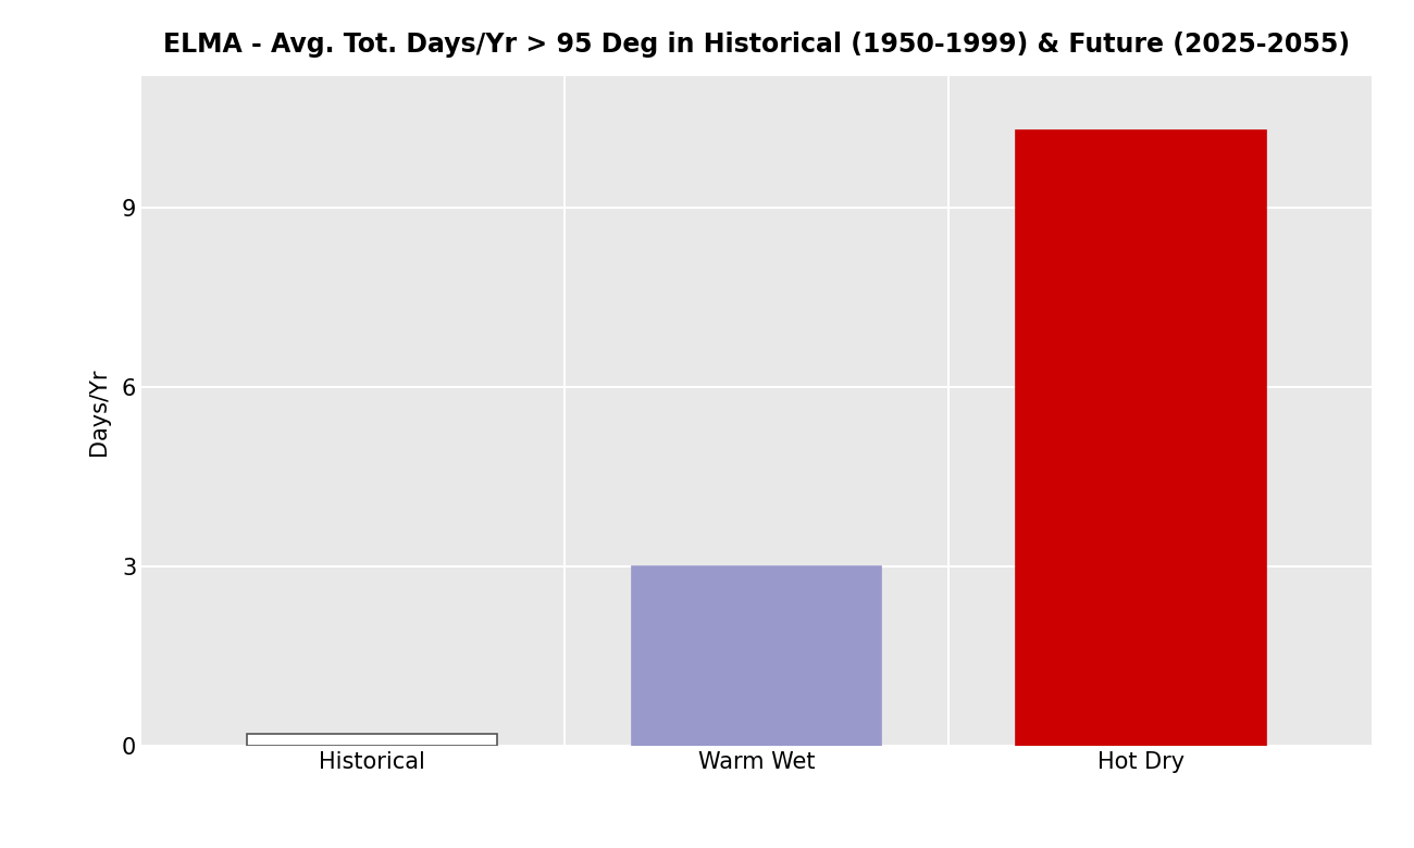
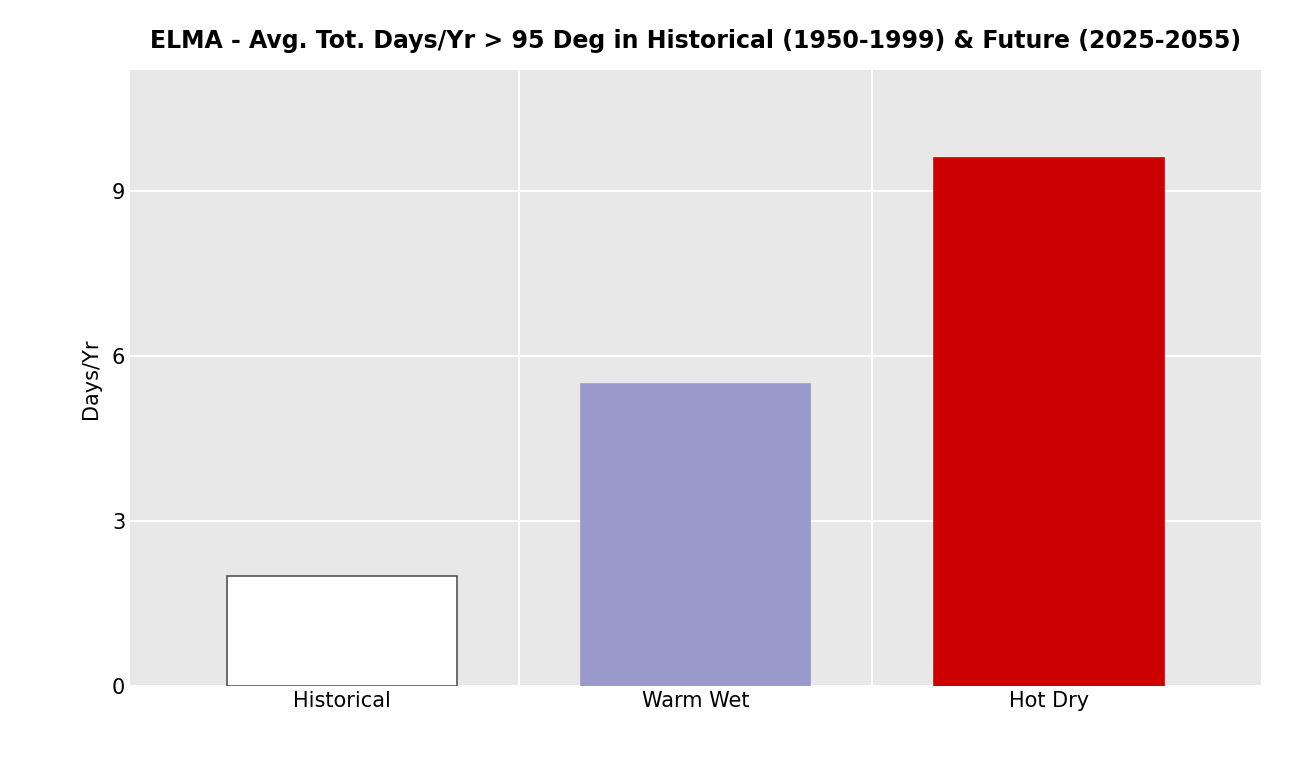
Historical: 0.2 -> 2.0
Warm Wet: 3.0 -> 5.5
Hot Dry: 10.3 -> 9.6
